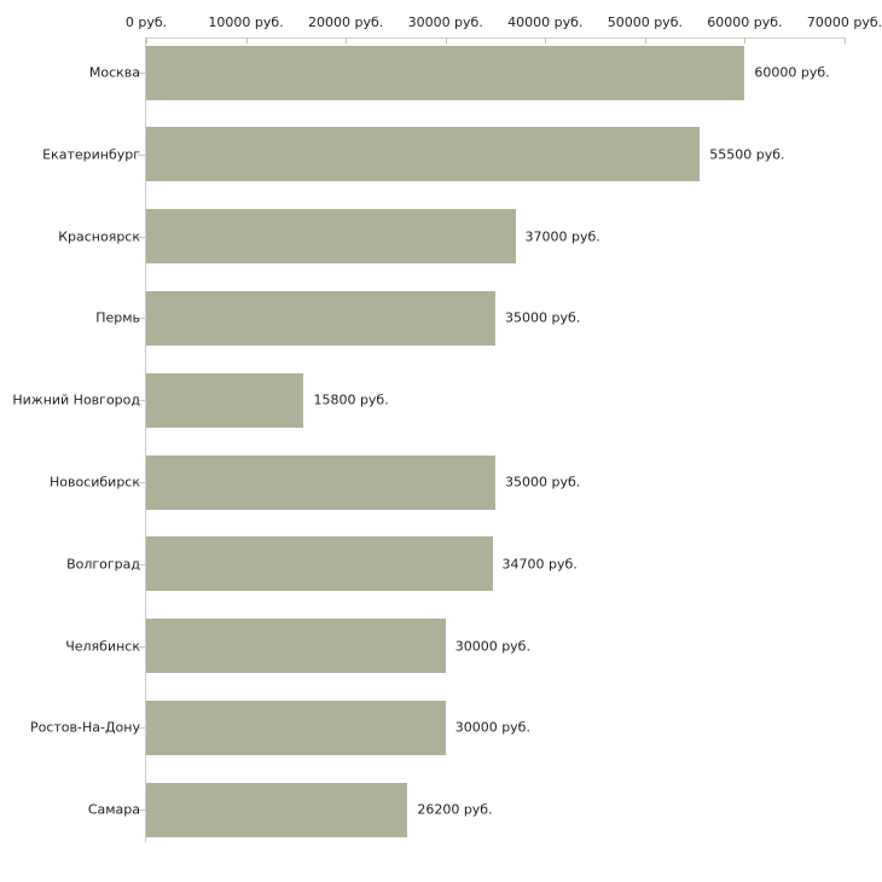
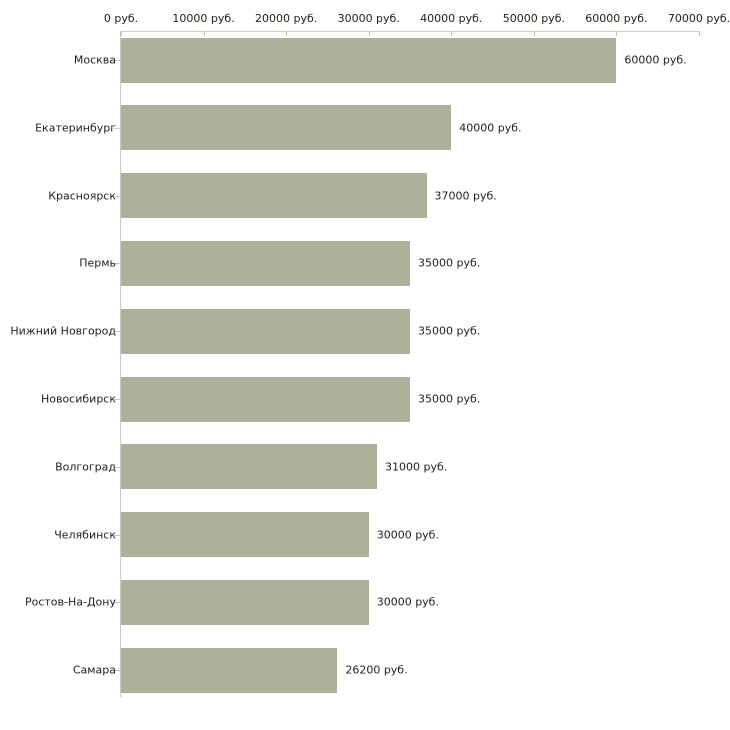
Екатеринбург: 55500 -> 40000
Нижний Новгород: 15800 -> 35000
Волгоград: 34700 -> 31000
